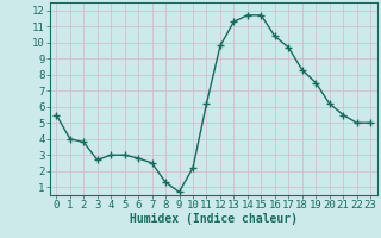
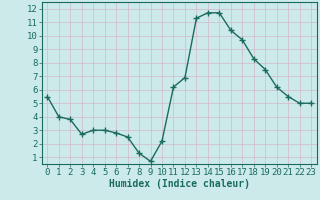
12: 9.8 -> 6.9
